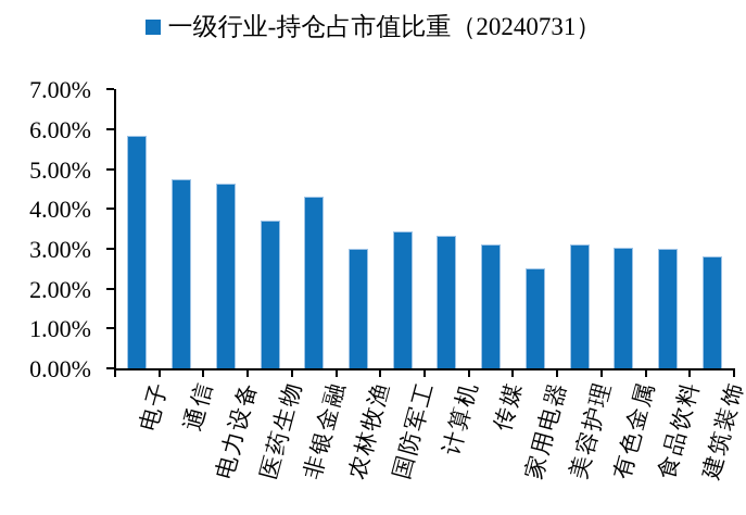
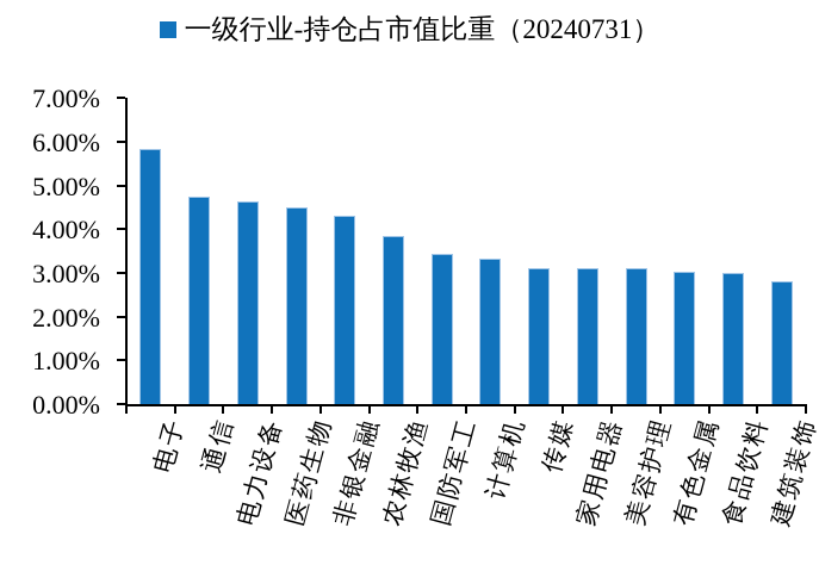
医药生物: 3.7% -> 4.5%
农林牧渔: 3.0% -> 3.9%
家用电器: 2.5% -> 3.1%
